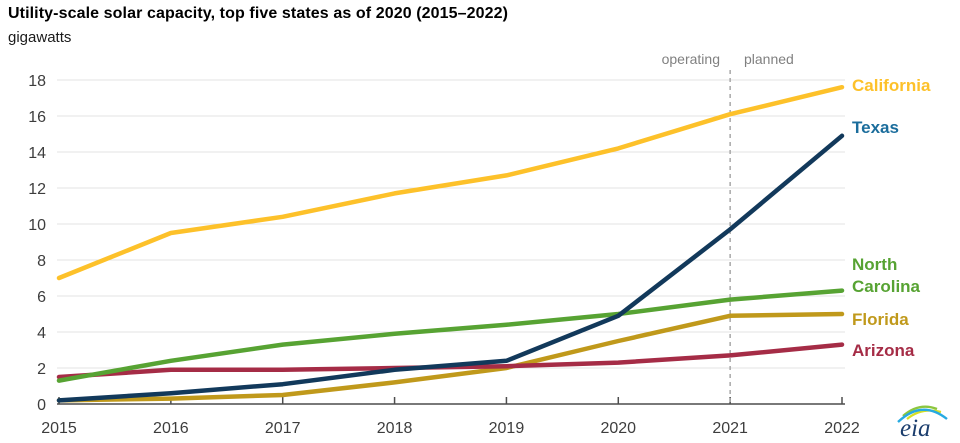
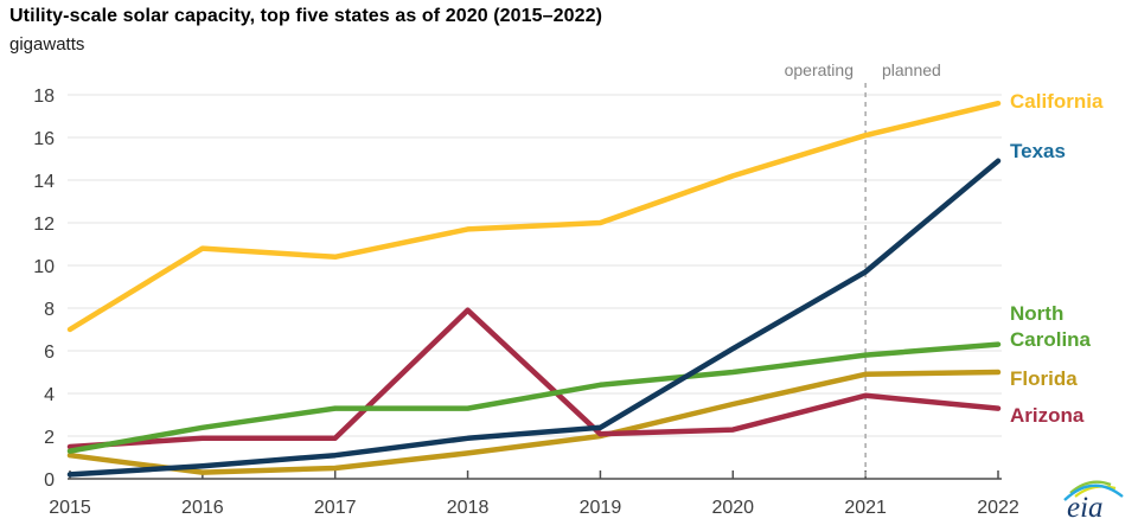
Florida/2015: 0.2 -> 1.1
California/2016: 9.5 -> 10.8
North Carolina/2018: 3.9 -> 3.3
Arizona/2018: 2.0 -> 7.9
California/2019: 12.7 -> 12.0
Texas/2020: 4.9 -> 6.1
Arizona/2021: 2.7 -> 3.9
